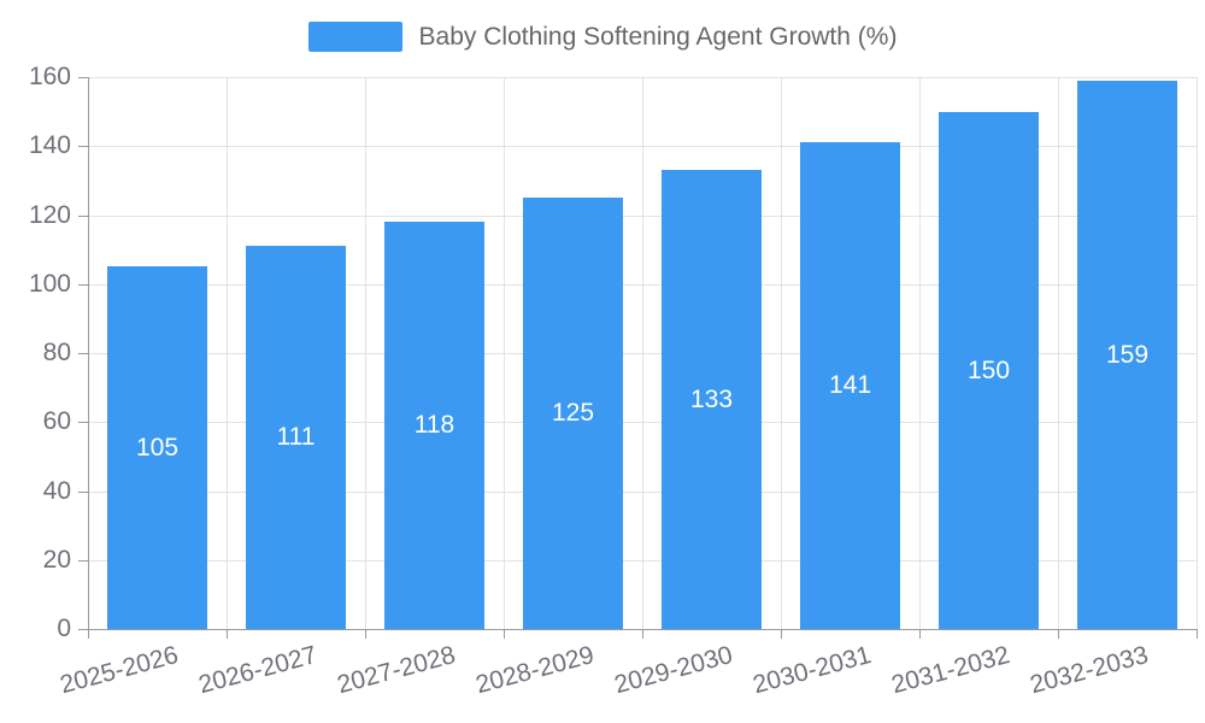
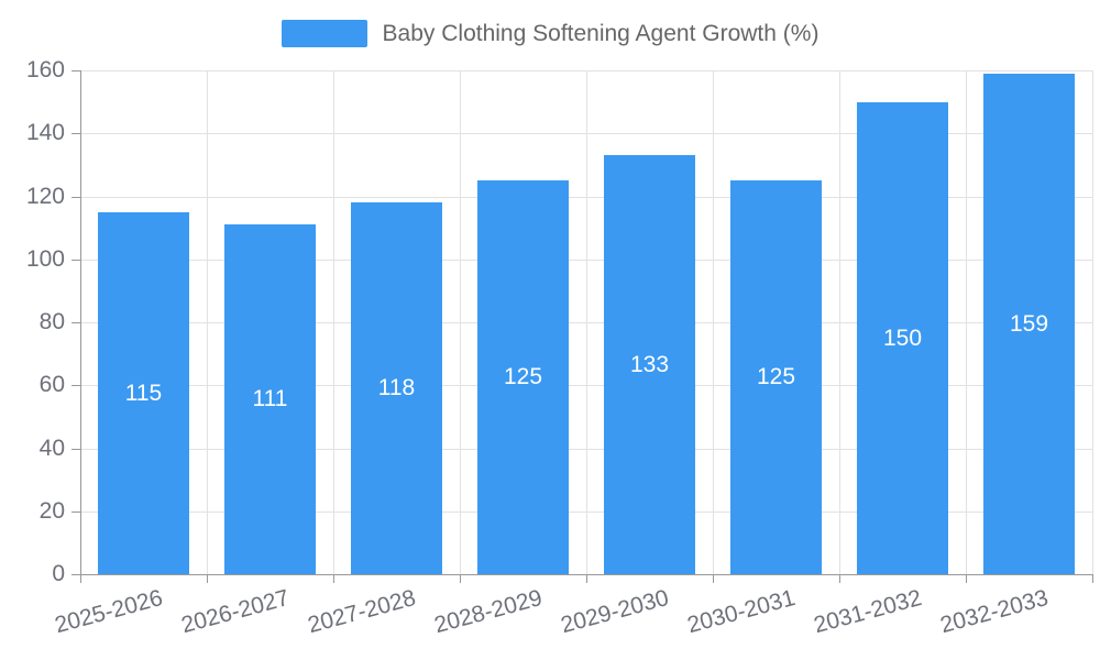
2025-2026: 105 -> 115
2030-2031: 141 -> 125
